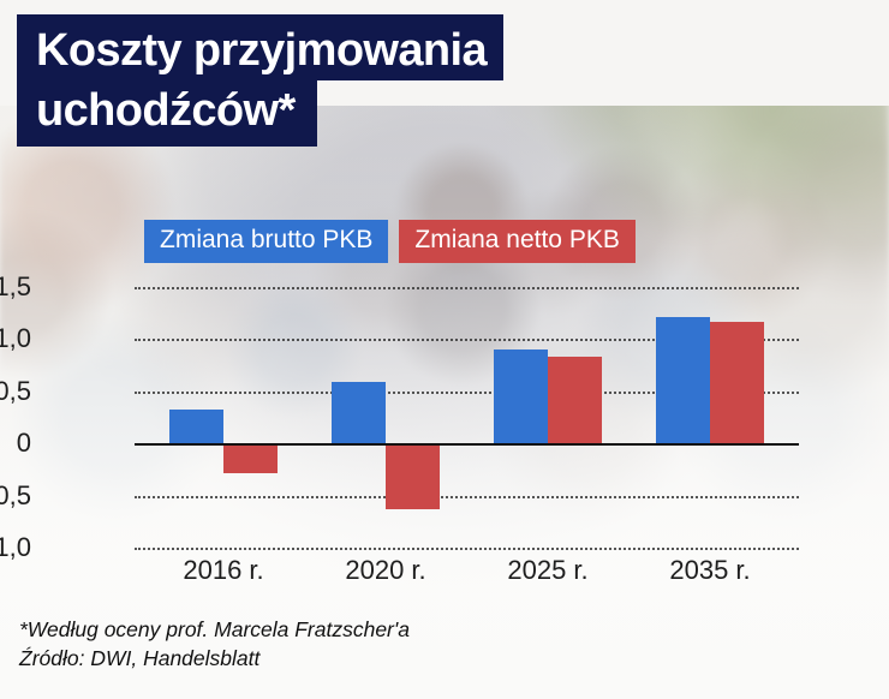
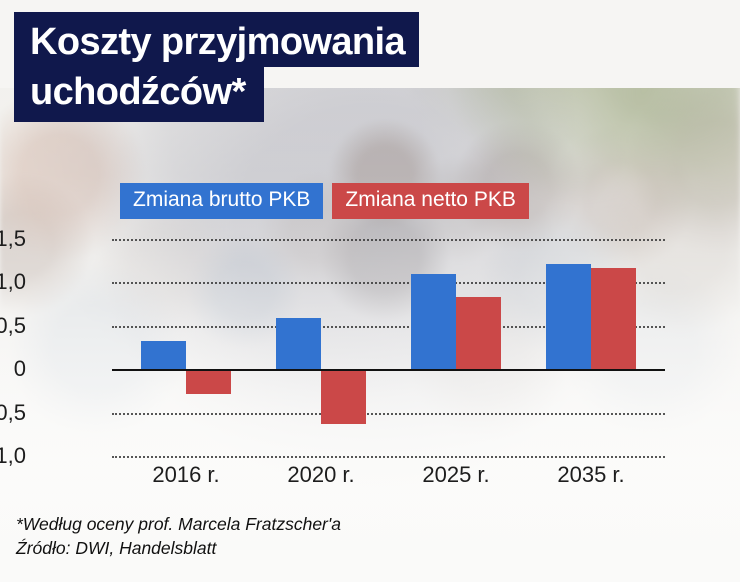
Zmiana brutto PKB/2025 r.: 0,9 -> 1,1
